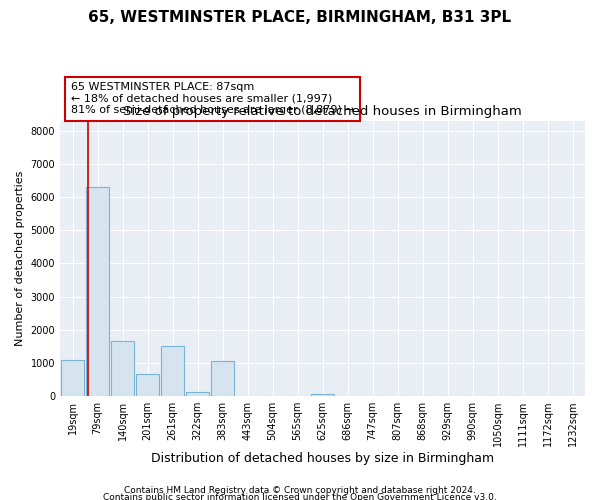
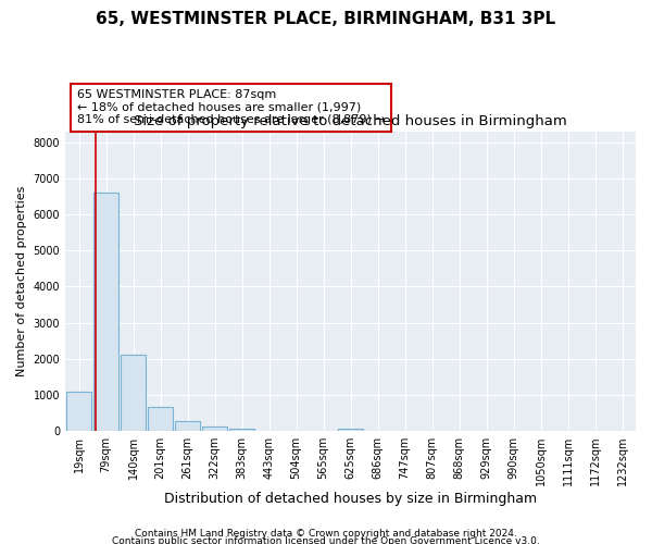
79sqm: 6300 -> 6600
140sqm: 1650 -> 2100
261sqm: 1500 -> 280
383sqm: 1050 -> 60
